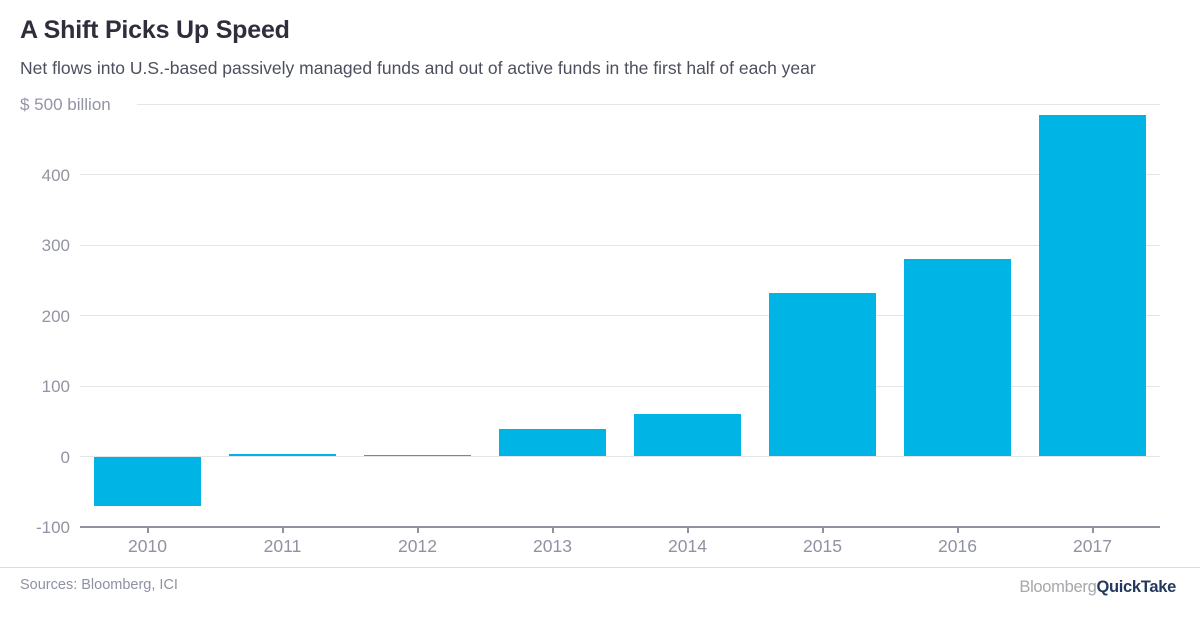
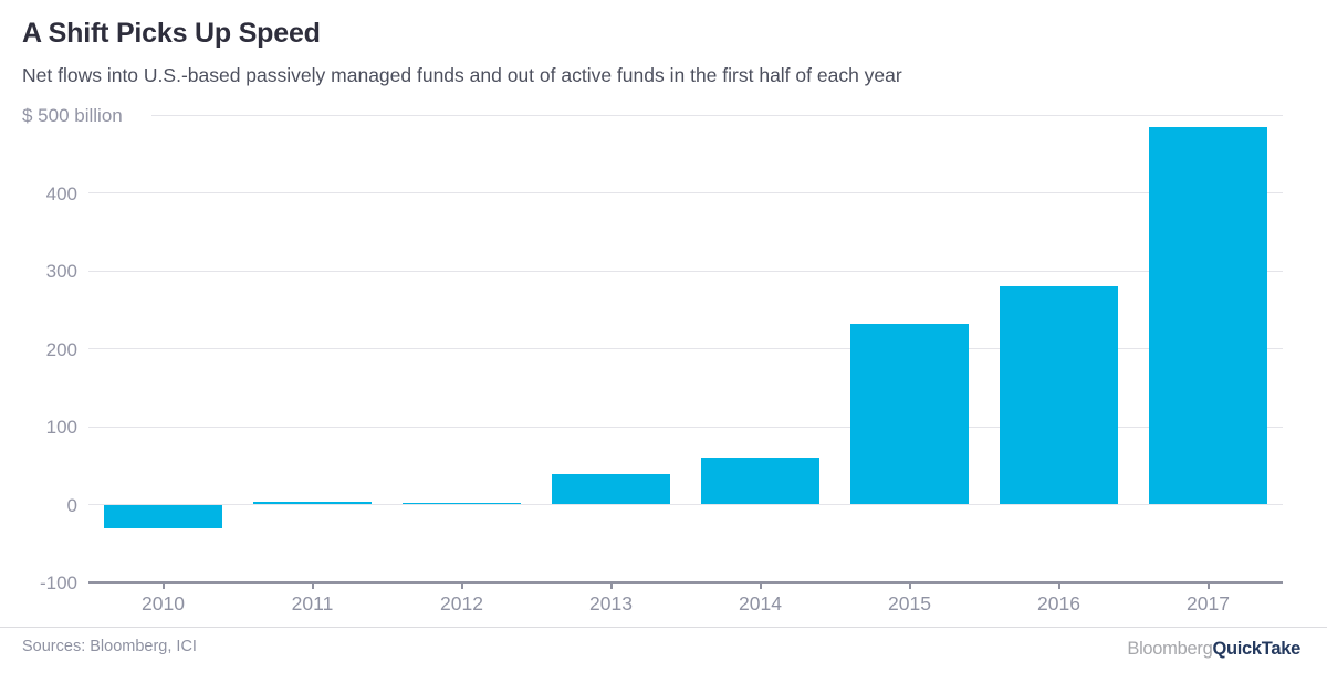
2010: -70 -> -30
